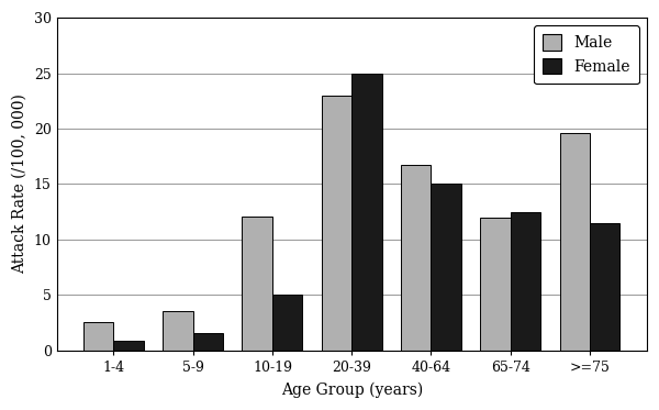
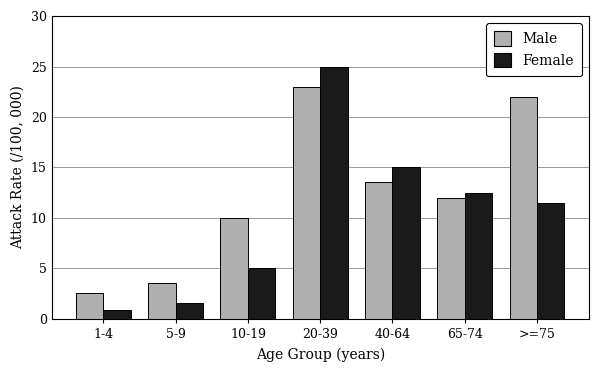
Male/10-19: 12.1 -> 10.0
Male/40-64: 16.7 -> 13.5
Male/>=75: 19.6 -> 22.0
